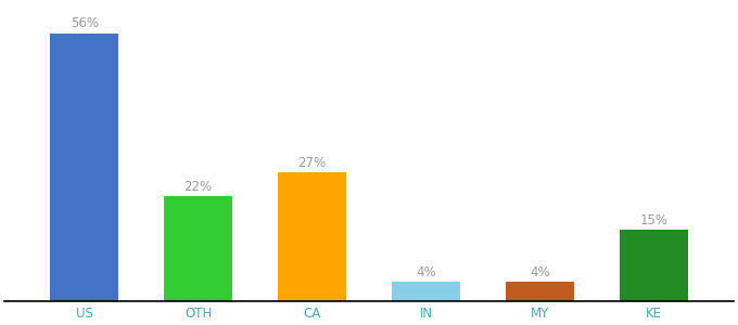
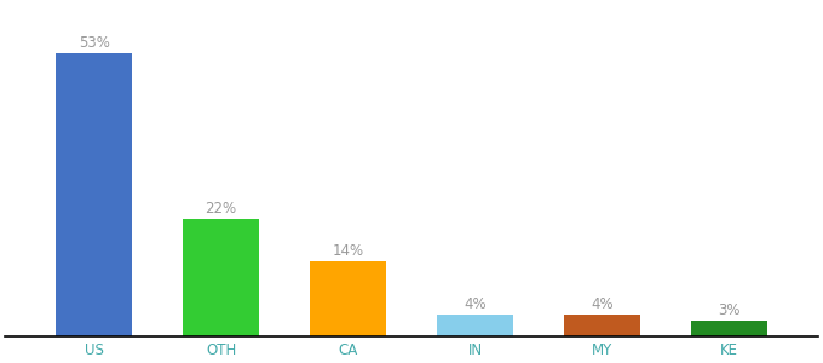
US: 56% -> 53%
CA: 27% -> 14%
KE: 15% -> 3%
